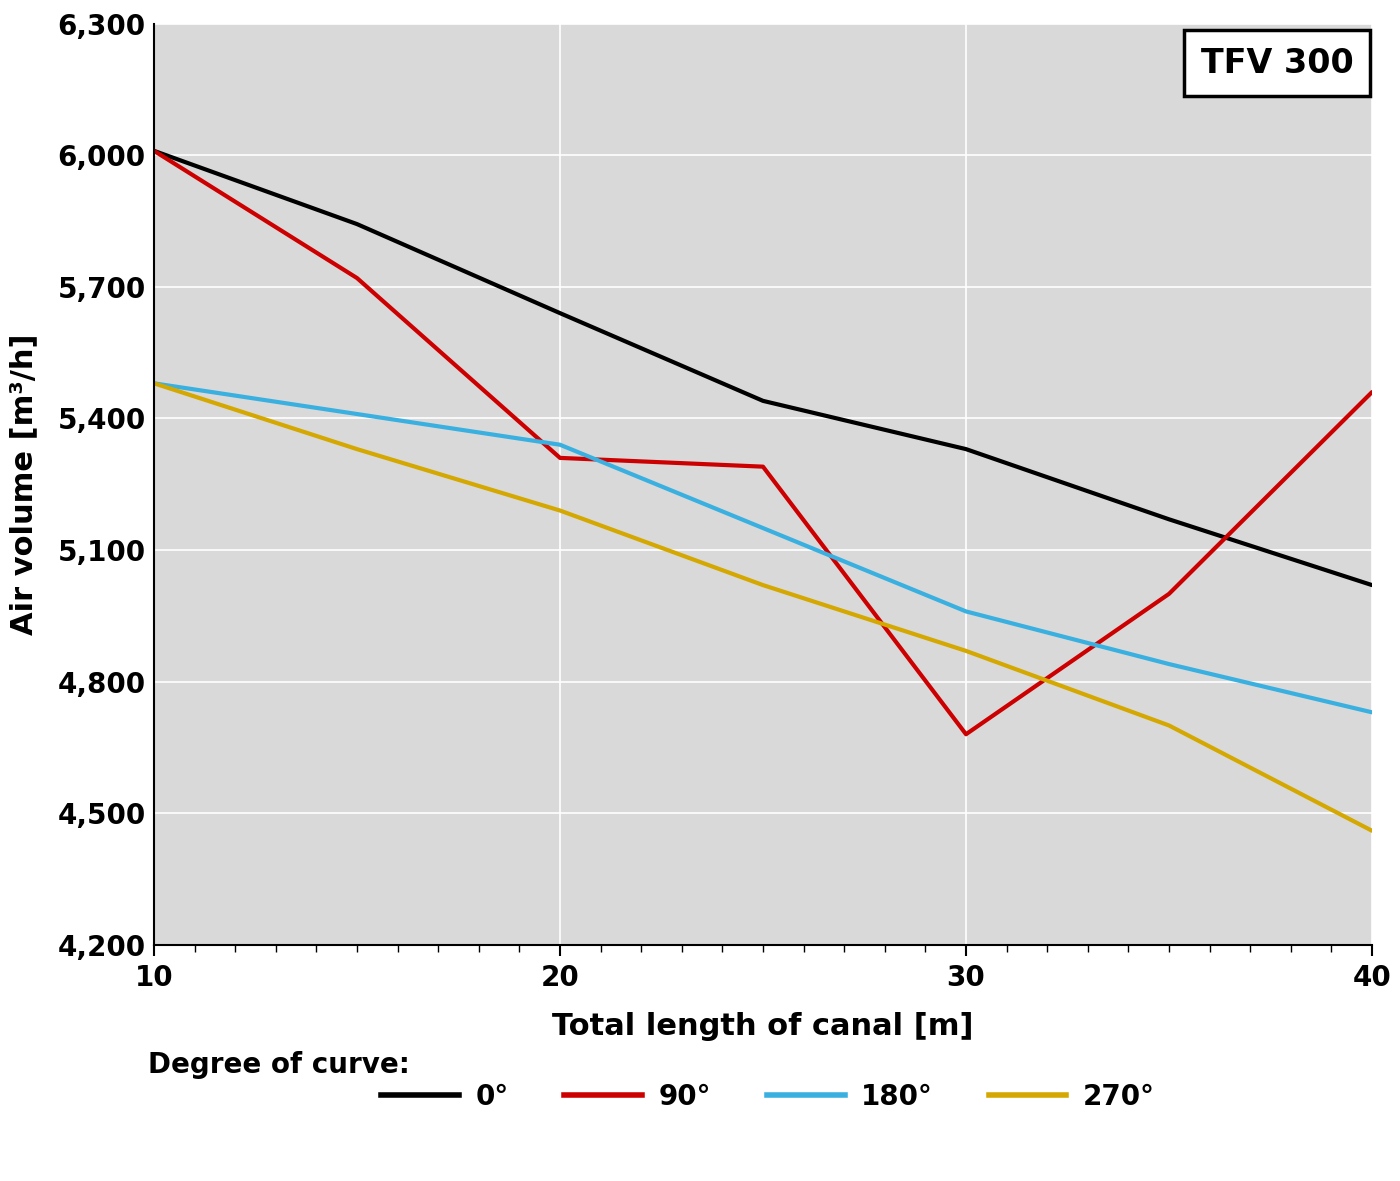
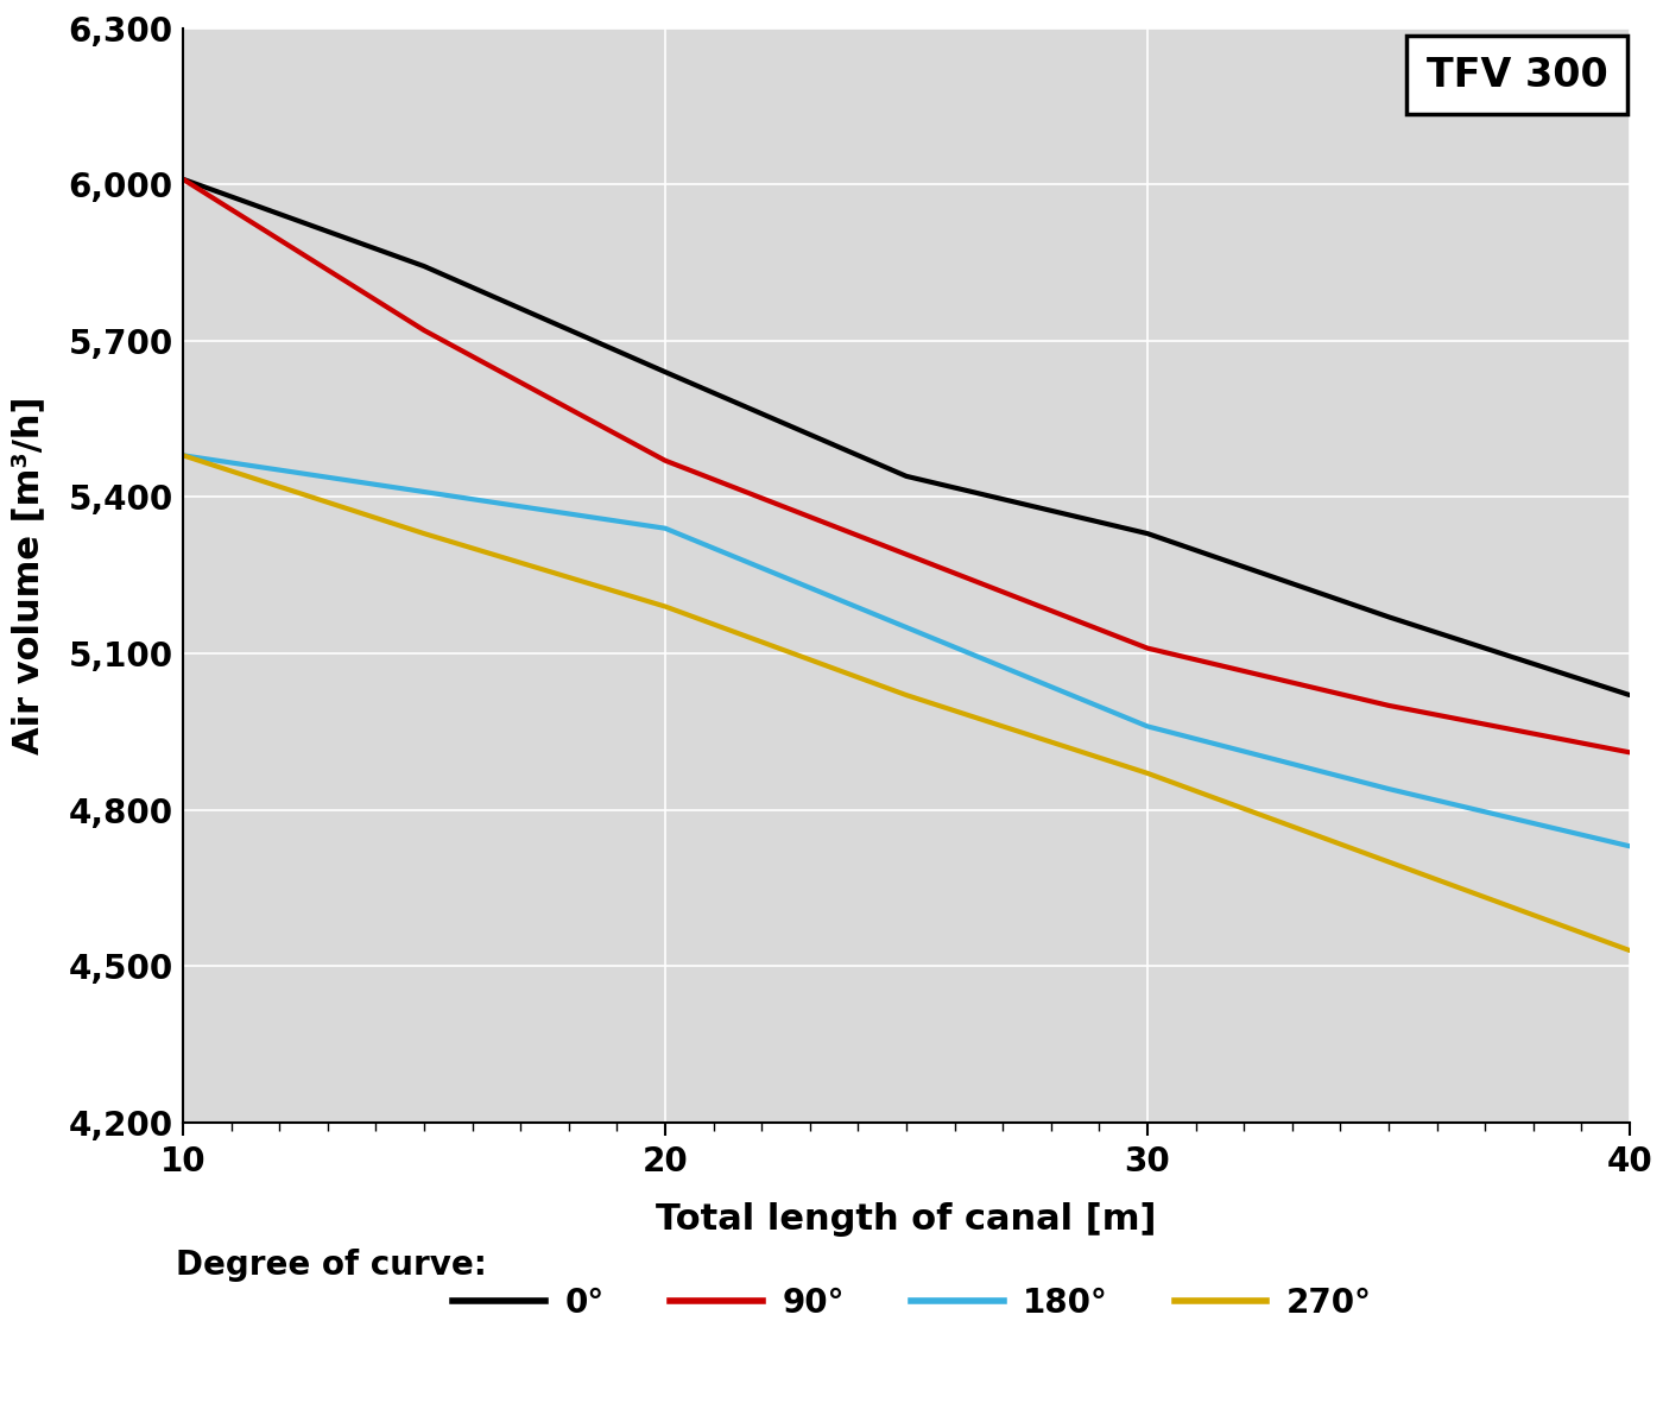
90°/20: 5,310 -> 5,470
90°/30: 4,680 -> 5,110
90°/40: 5,460 -> 4,910
270°/40: 4,460 -> 4,530
